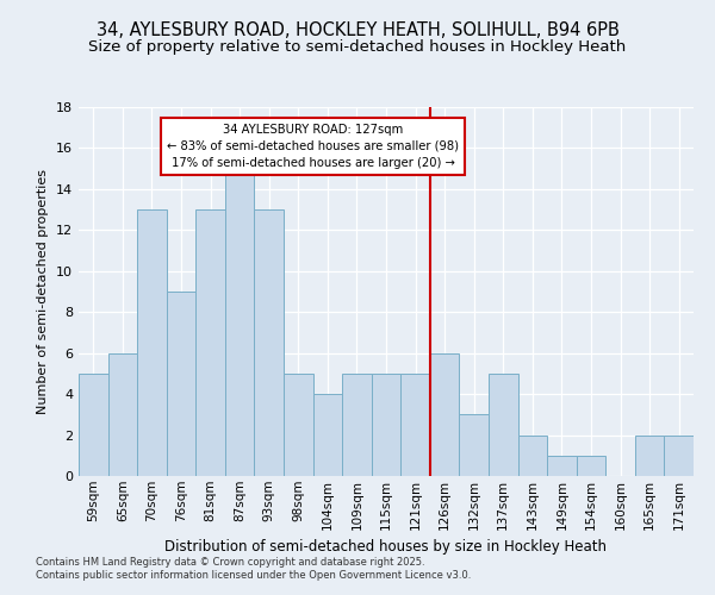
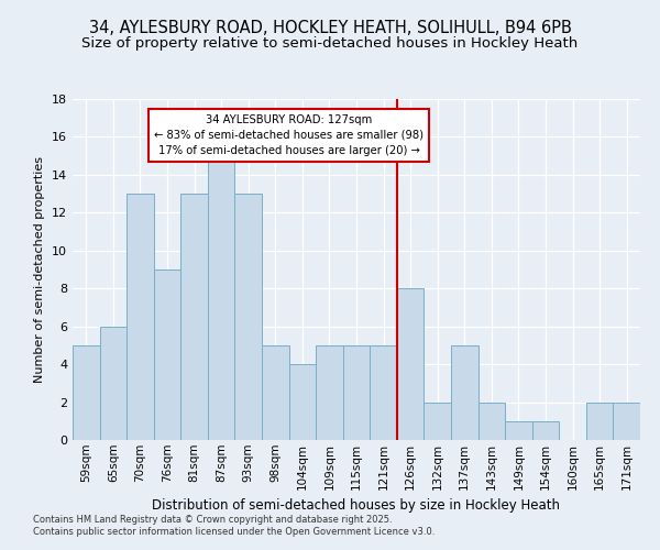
126sqm: 6 -> 8
132sqm: 3 -> 2
